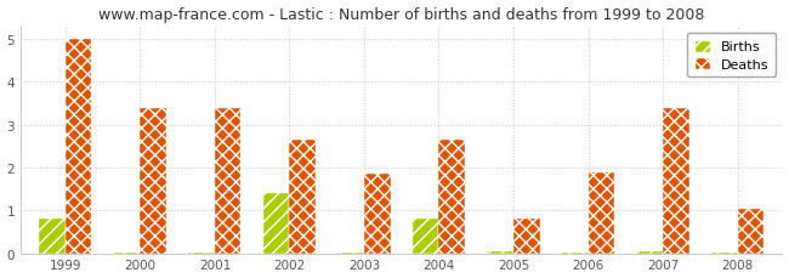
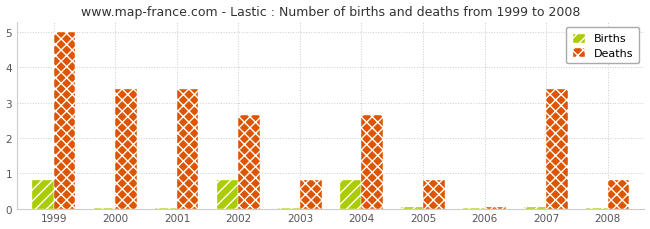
Births/2002: 1.40 -> 0.80
Deaths/2003: 1.85 -> 0.80
Deaths/2006: 1.90 -> 0.05
Deaths/2008: 1.05 -> 0.80
